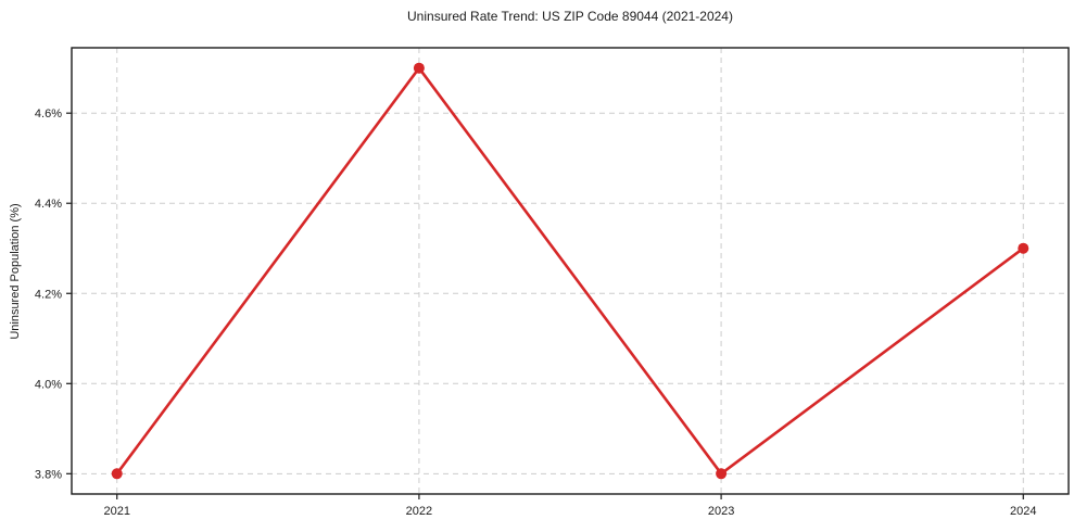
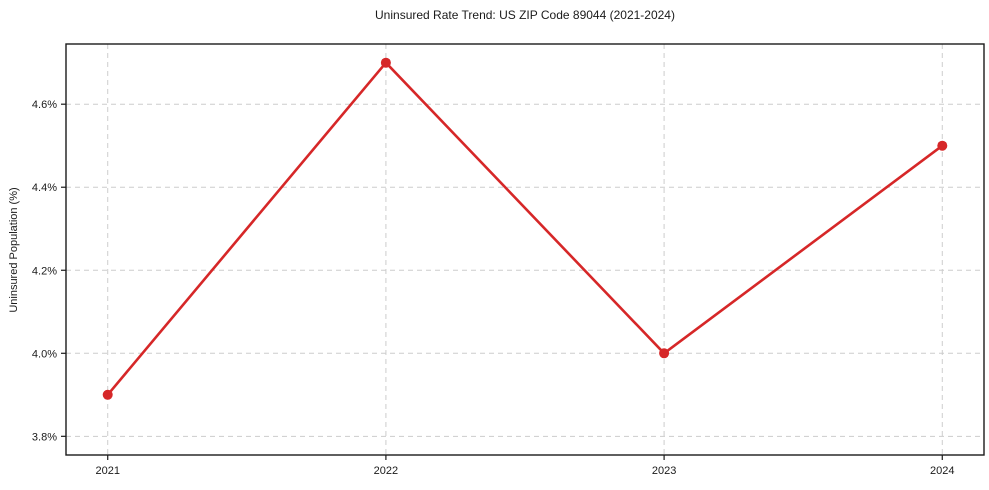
2021: 3.8% -> 3.9%
2023: 3.8% -> 4.0%
2024: 4.3% -> 4.5%
